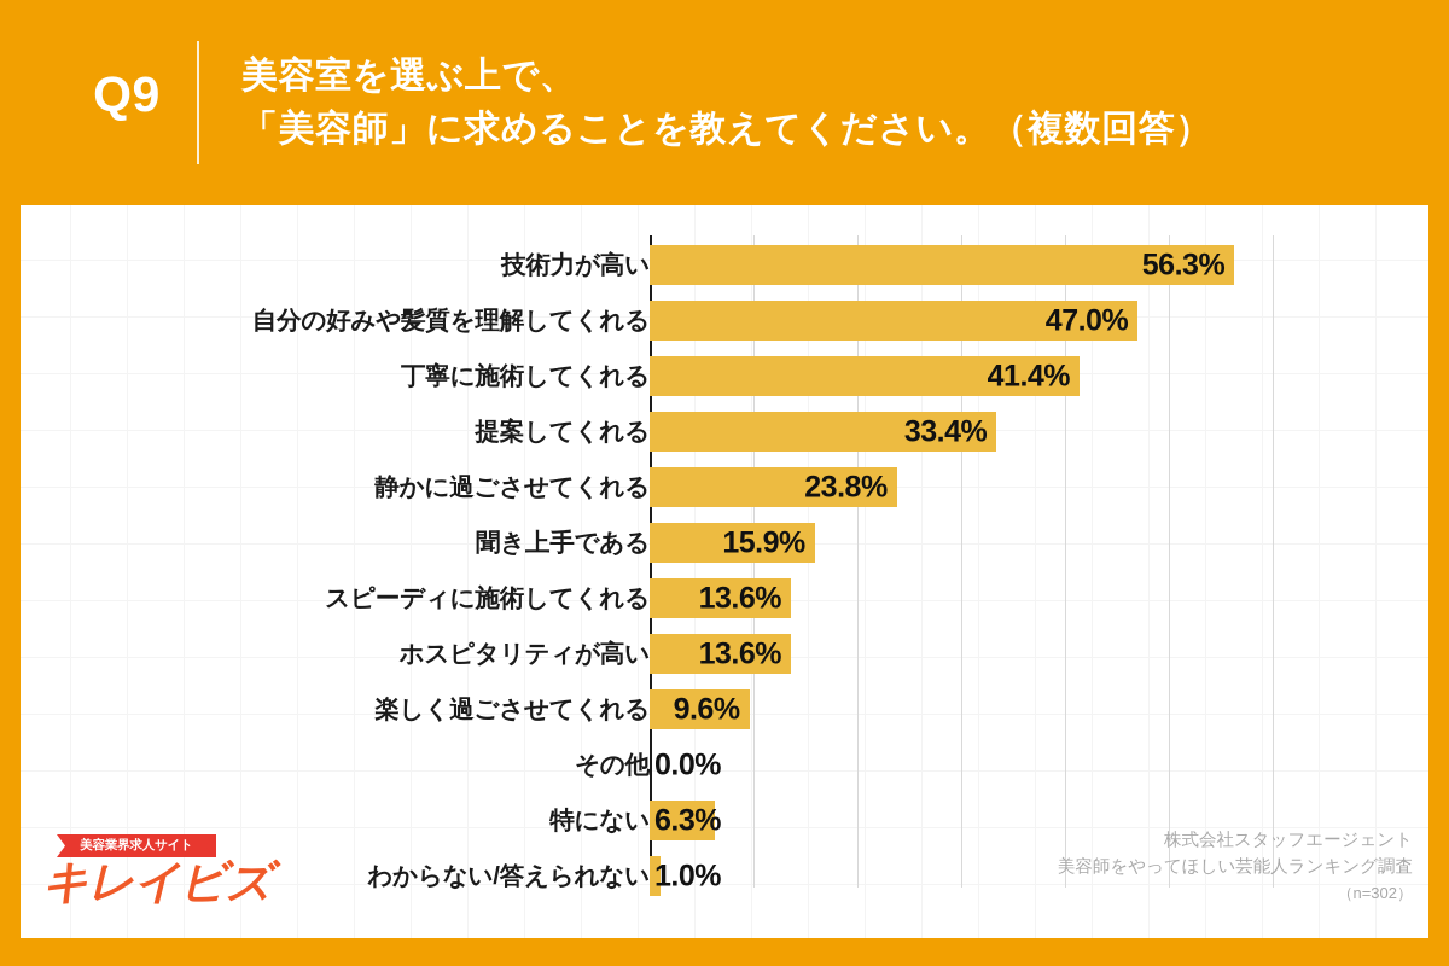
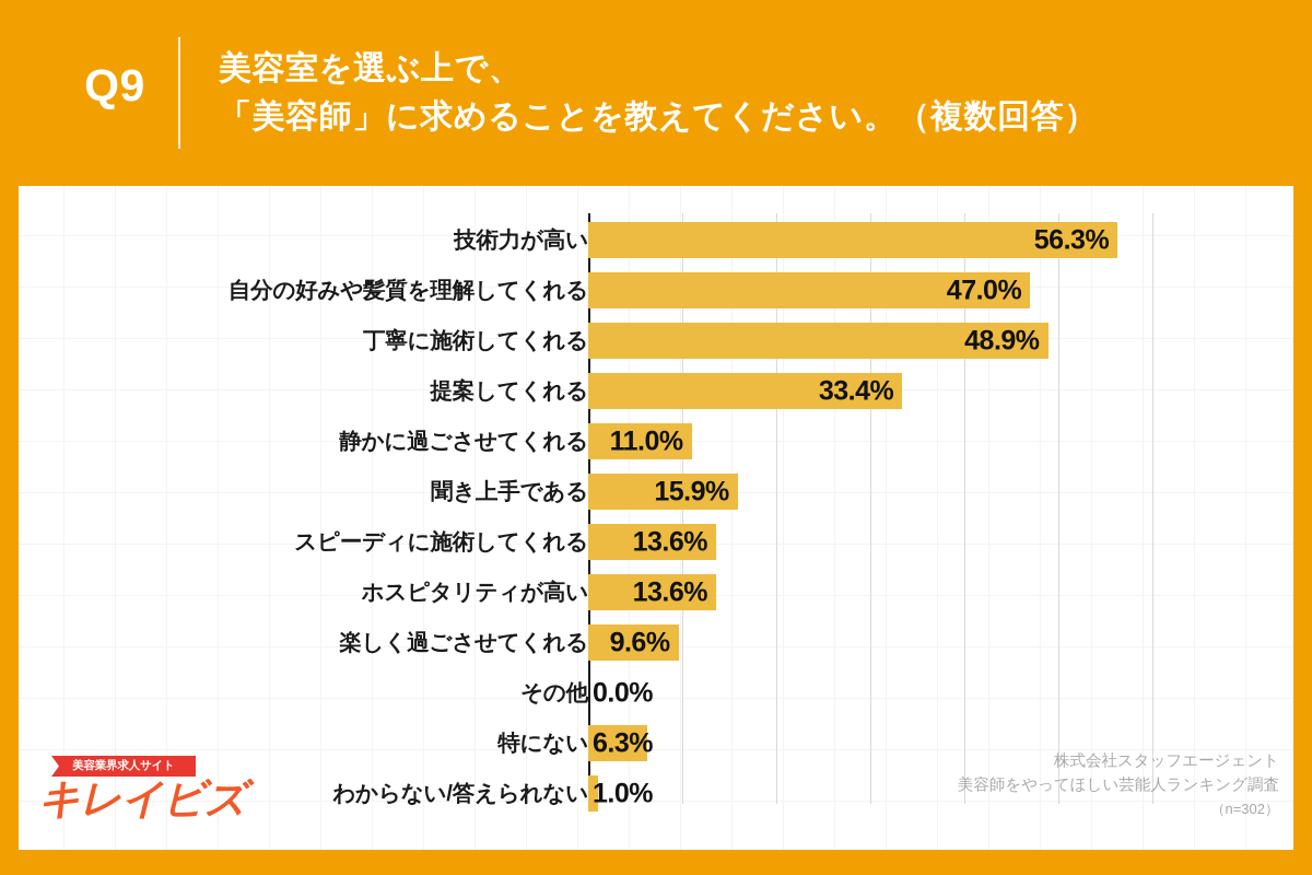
丁寧に施術してくれる: 41.4% -> 48.9%
静かに過ごさせてくれる: 23.8% -> 11.0%
